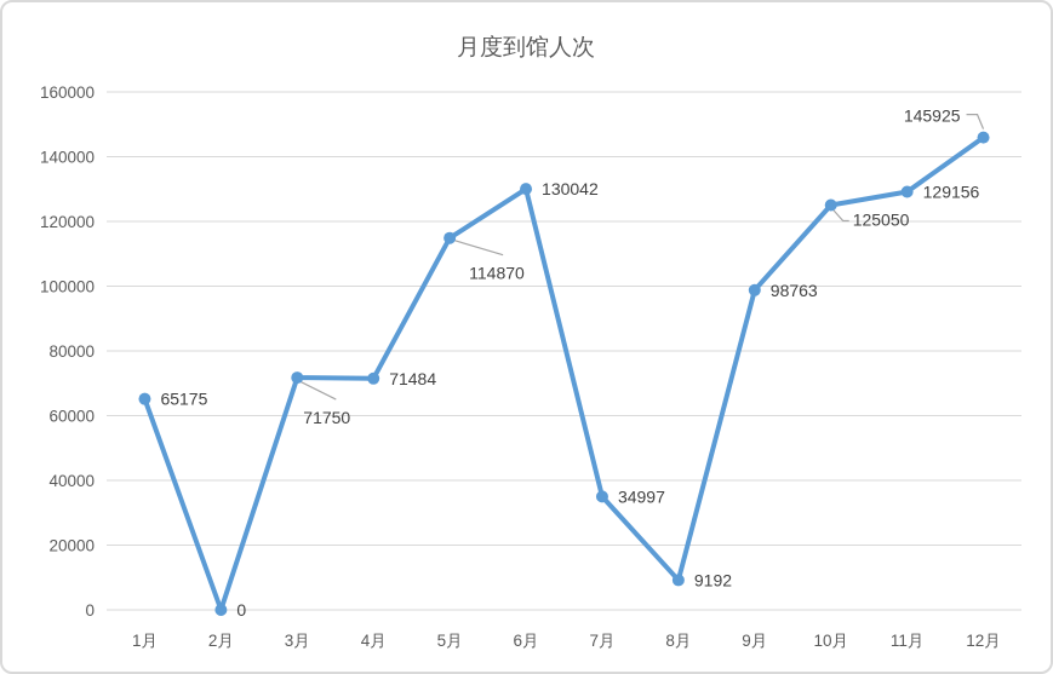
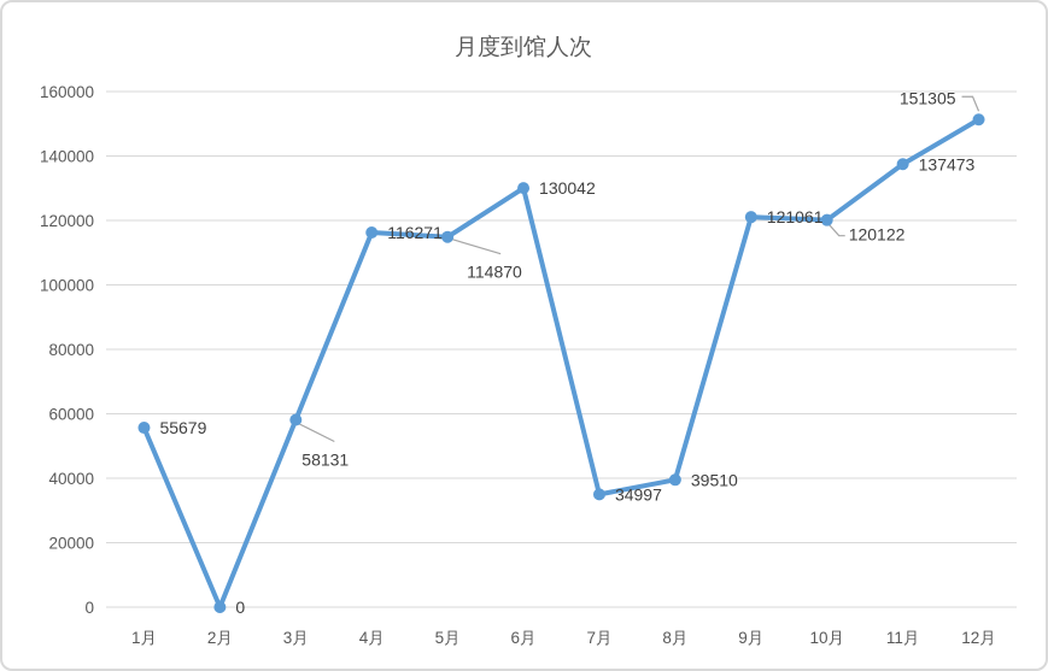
1月: 65175 -> 55679
3月: 71750 -> 58131
4月: 71484 -> 116271
8月: 9192 -> 39510
9月: 98763 -> 121061
10月: 125050 -> 120122
11月: 129156 -> 137473
12月: 145925 -> 151305
